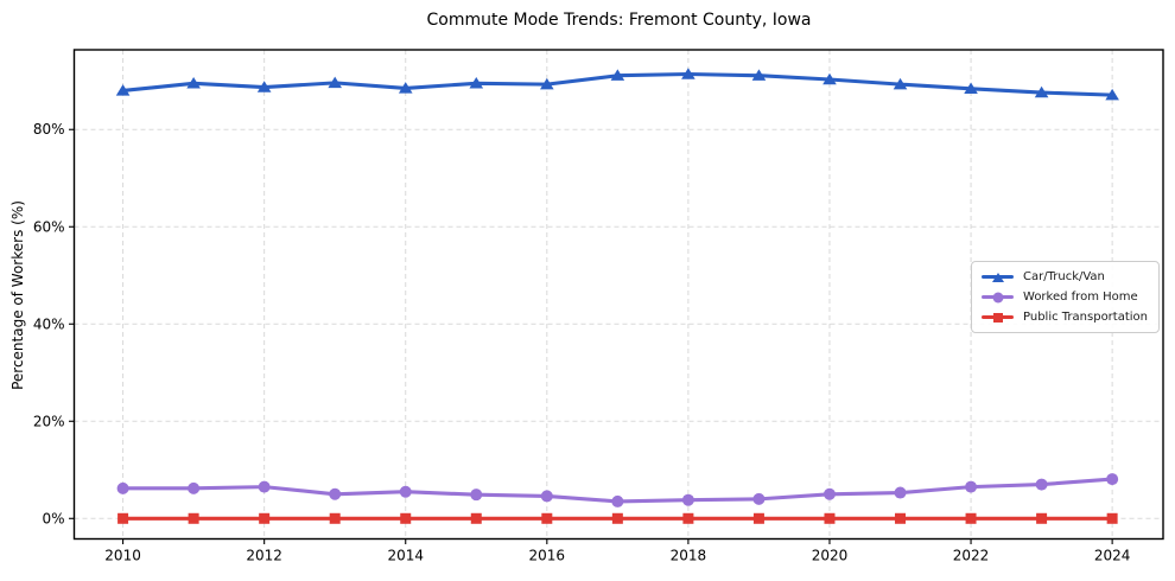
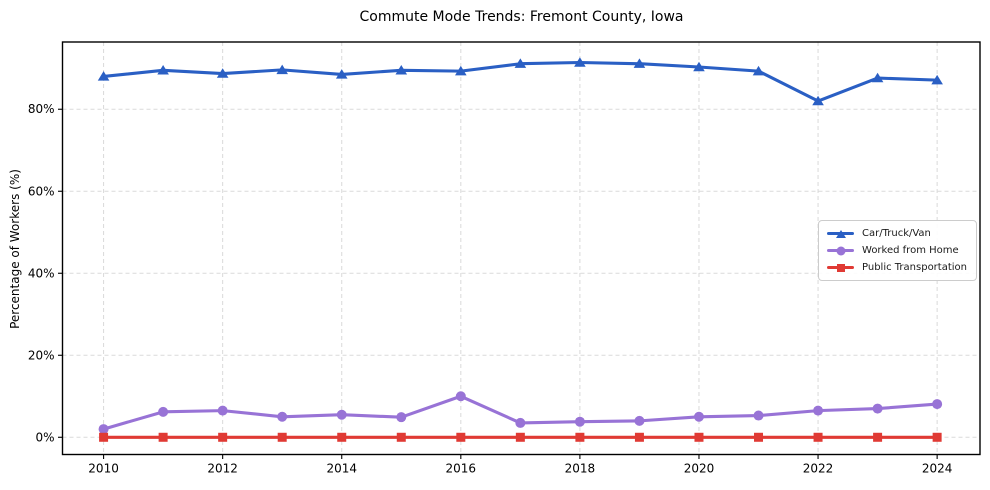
Worked from Home/2010: 6% -> 2%
Worked from Home/2016: 5% -> 10%
Car/Truck/Van/2022: 88% -> 82%
